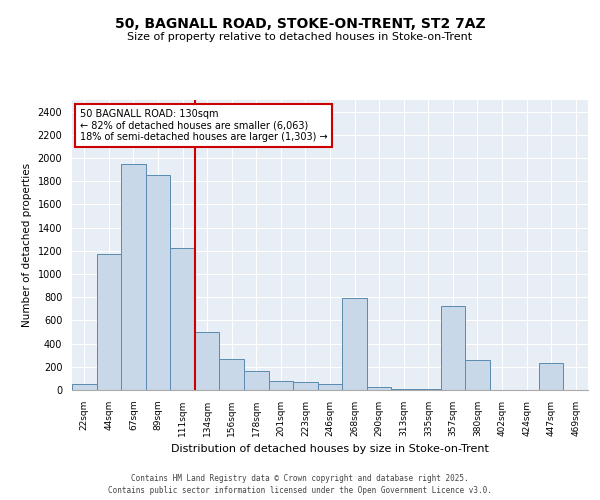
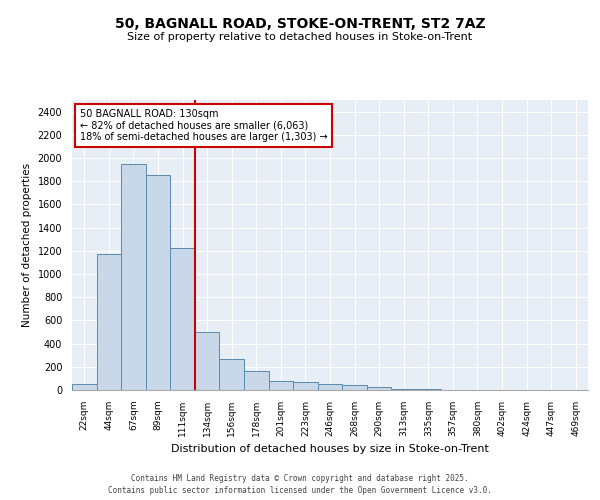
268sqm: 790 -> 40
357sqm: 720 -> 0
380sqm: 260 -> 0
447sqm: 230 -> 0
